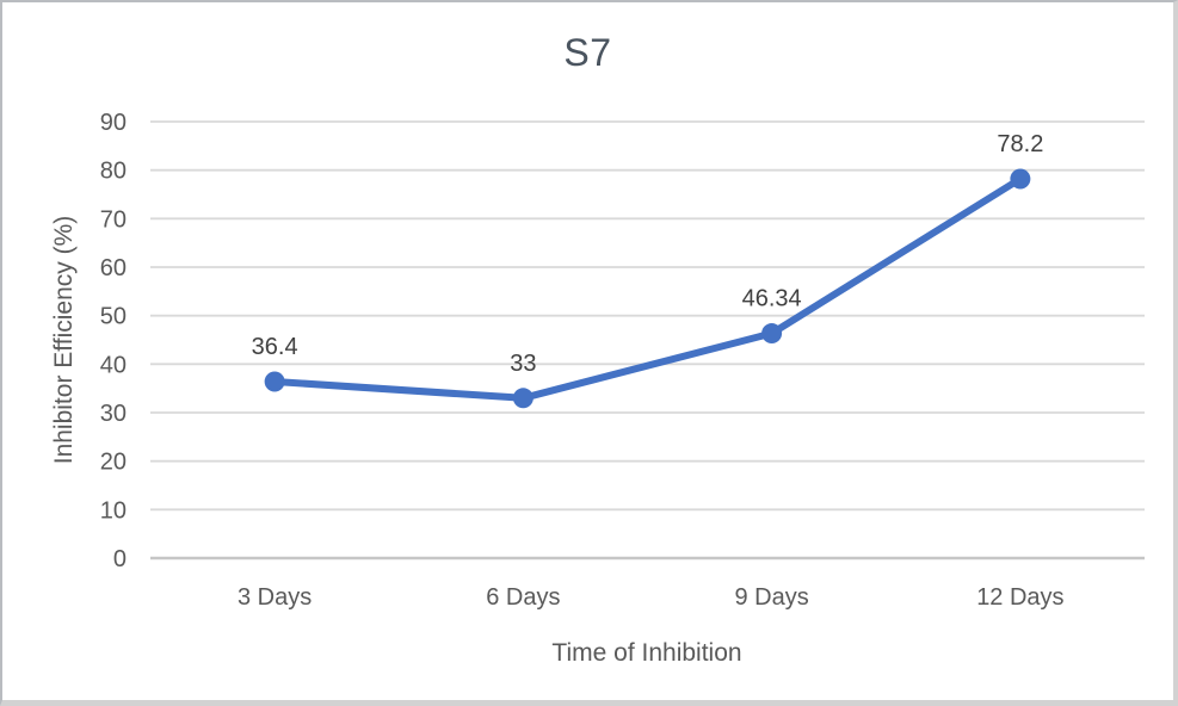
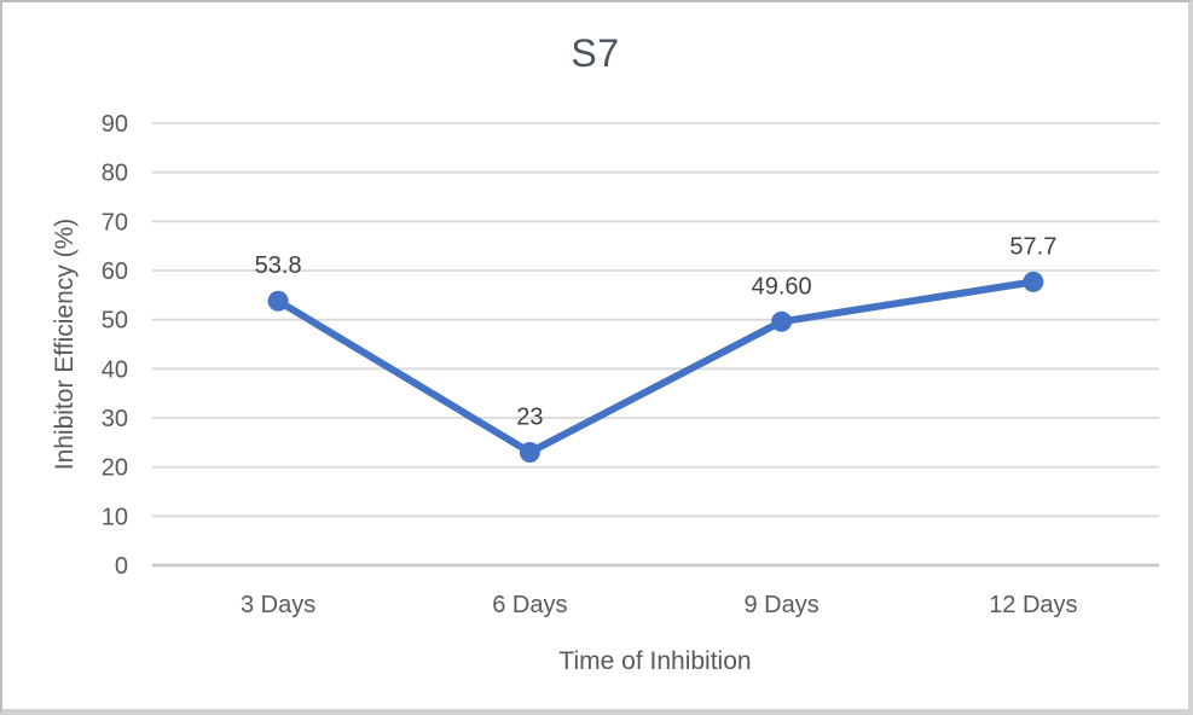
3 Days: 36.4 -> 53.8
6 Days: 33 -> 23
9 Days: 46.34 -> 49.60
12 Days: 78.2 -> 57.7
